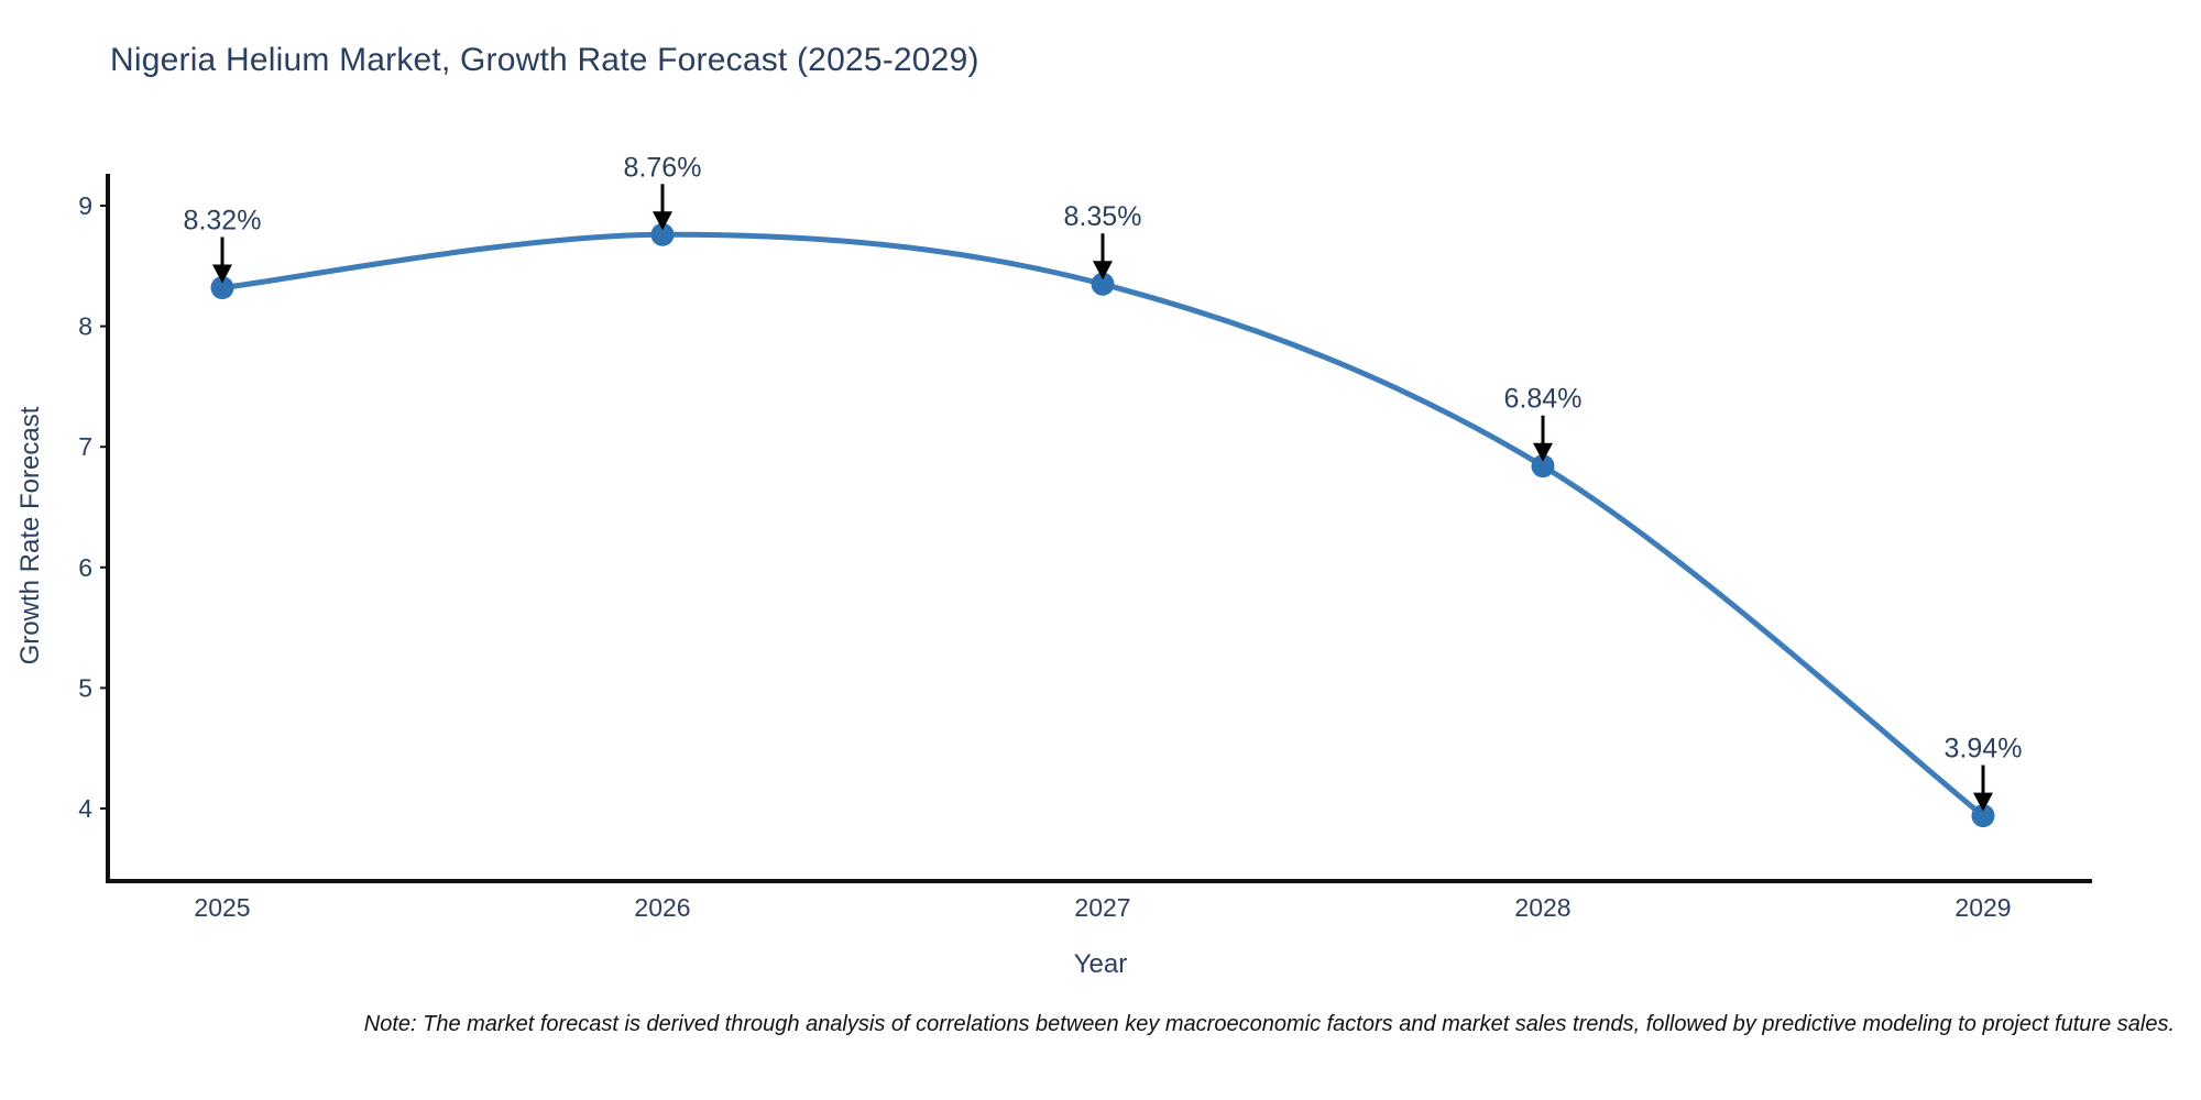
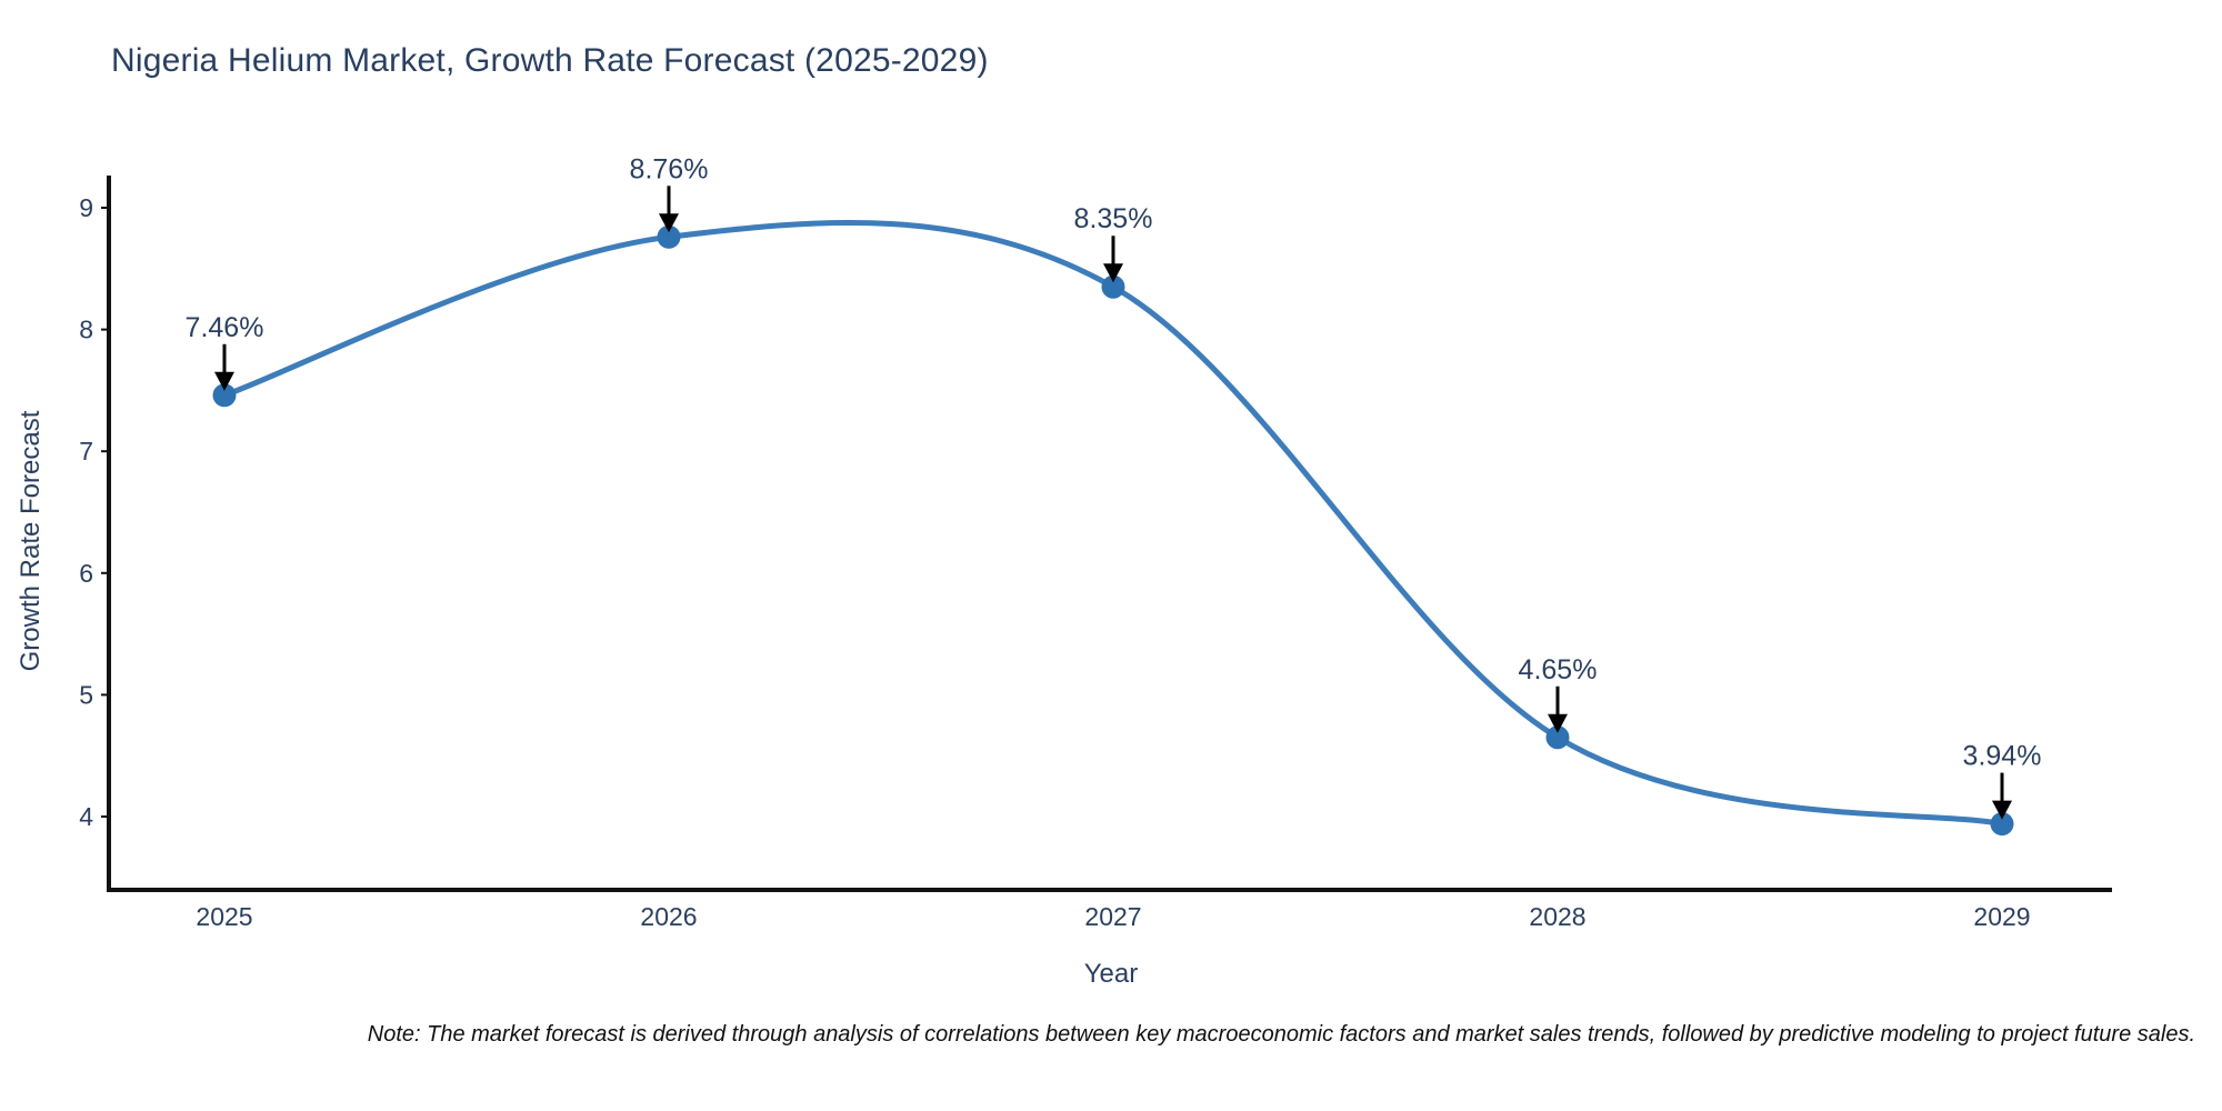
2025: 8.32% -> 7.46%
2028: 6.84% -> 4.65%
